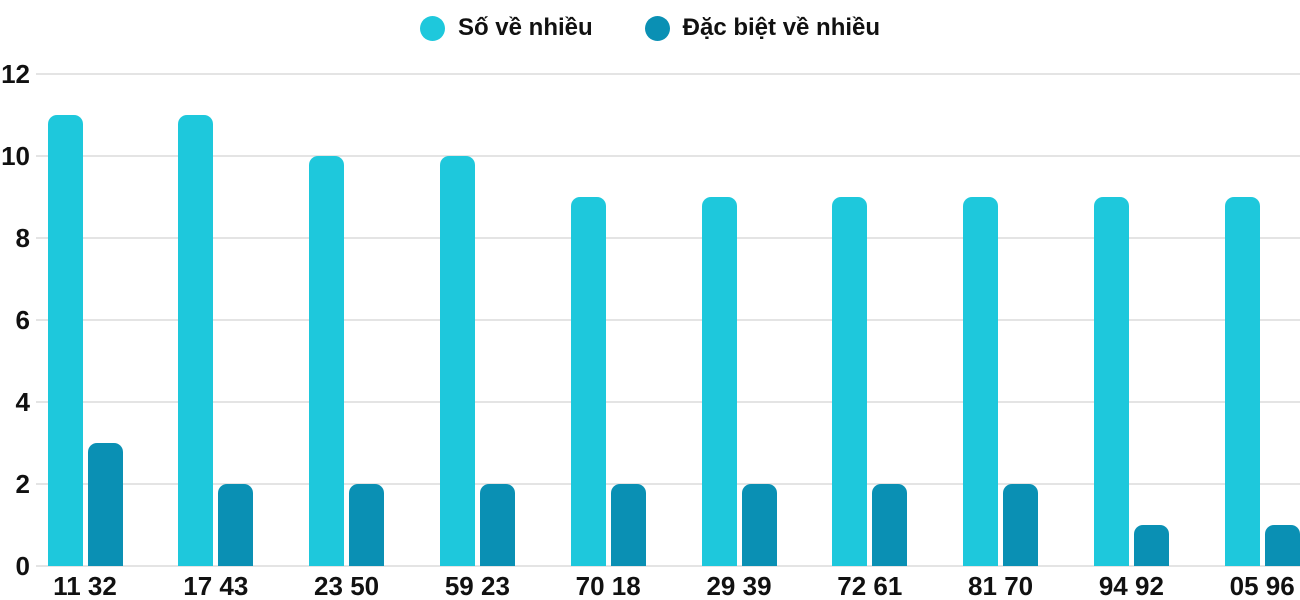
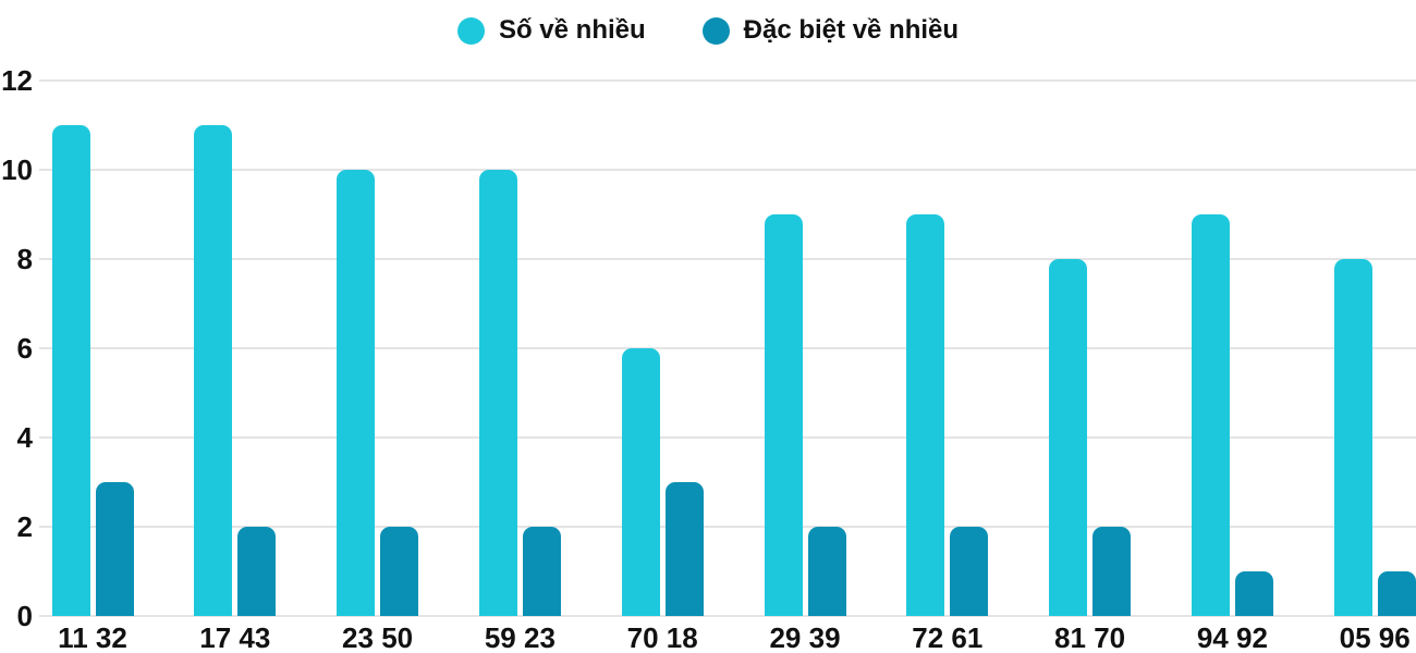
Số về nhiều/70 18: 9 -> 6
Đặc biệt về nhiều/70 18: 2 -> 3
Số về nhiều/81 70: 9 -> 8
Số về nhiều/05 96: 9 -> 8
